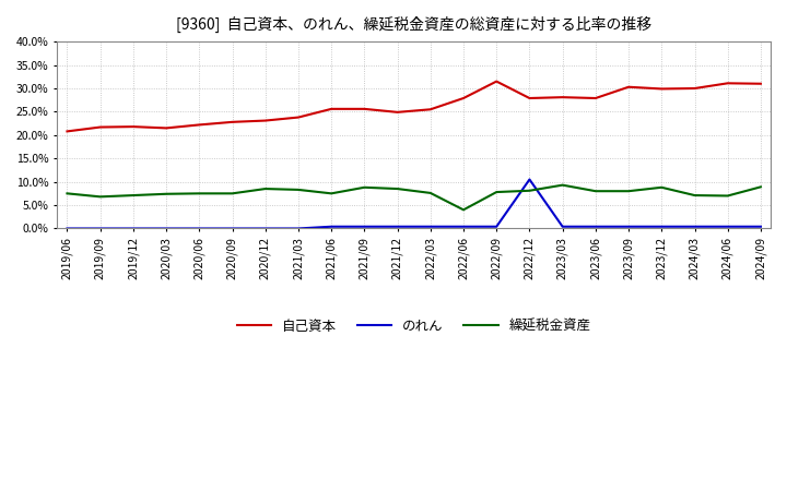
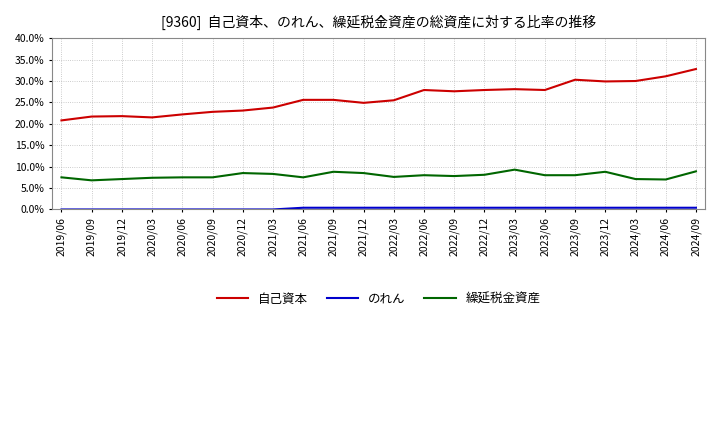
繰延税金資産/2022/06: 4.0% -> 8.0%
自己資本/2022/09: 31.5% -> 27.6%
のれん/2022/12: 10.5% -> 0.4%
自己資本/2024/09: 31.0% -> 32.8%
